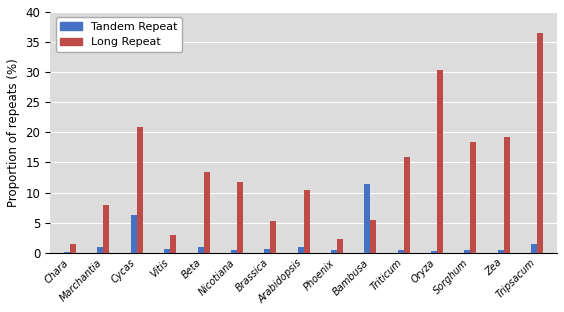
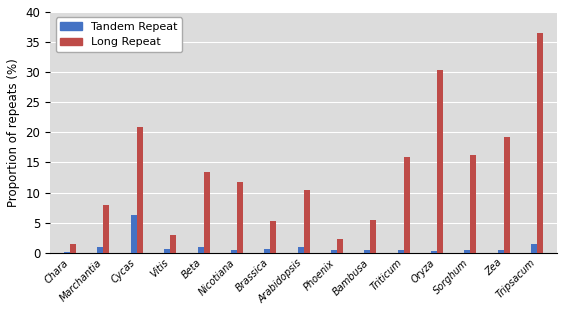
Tandem Repeat/Bambusa: 11.4 -> 0.5
Long Repeat/Sorghum: 18.4 -> 16.2
